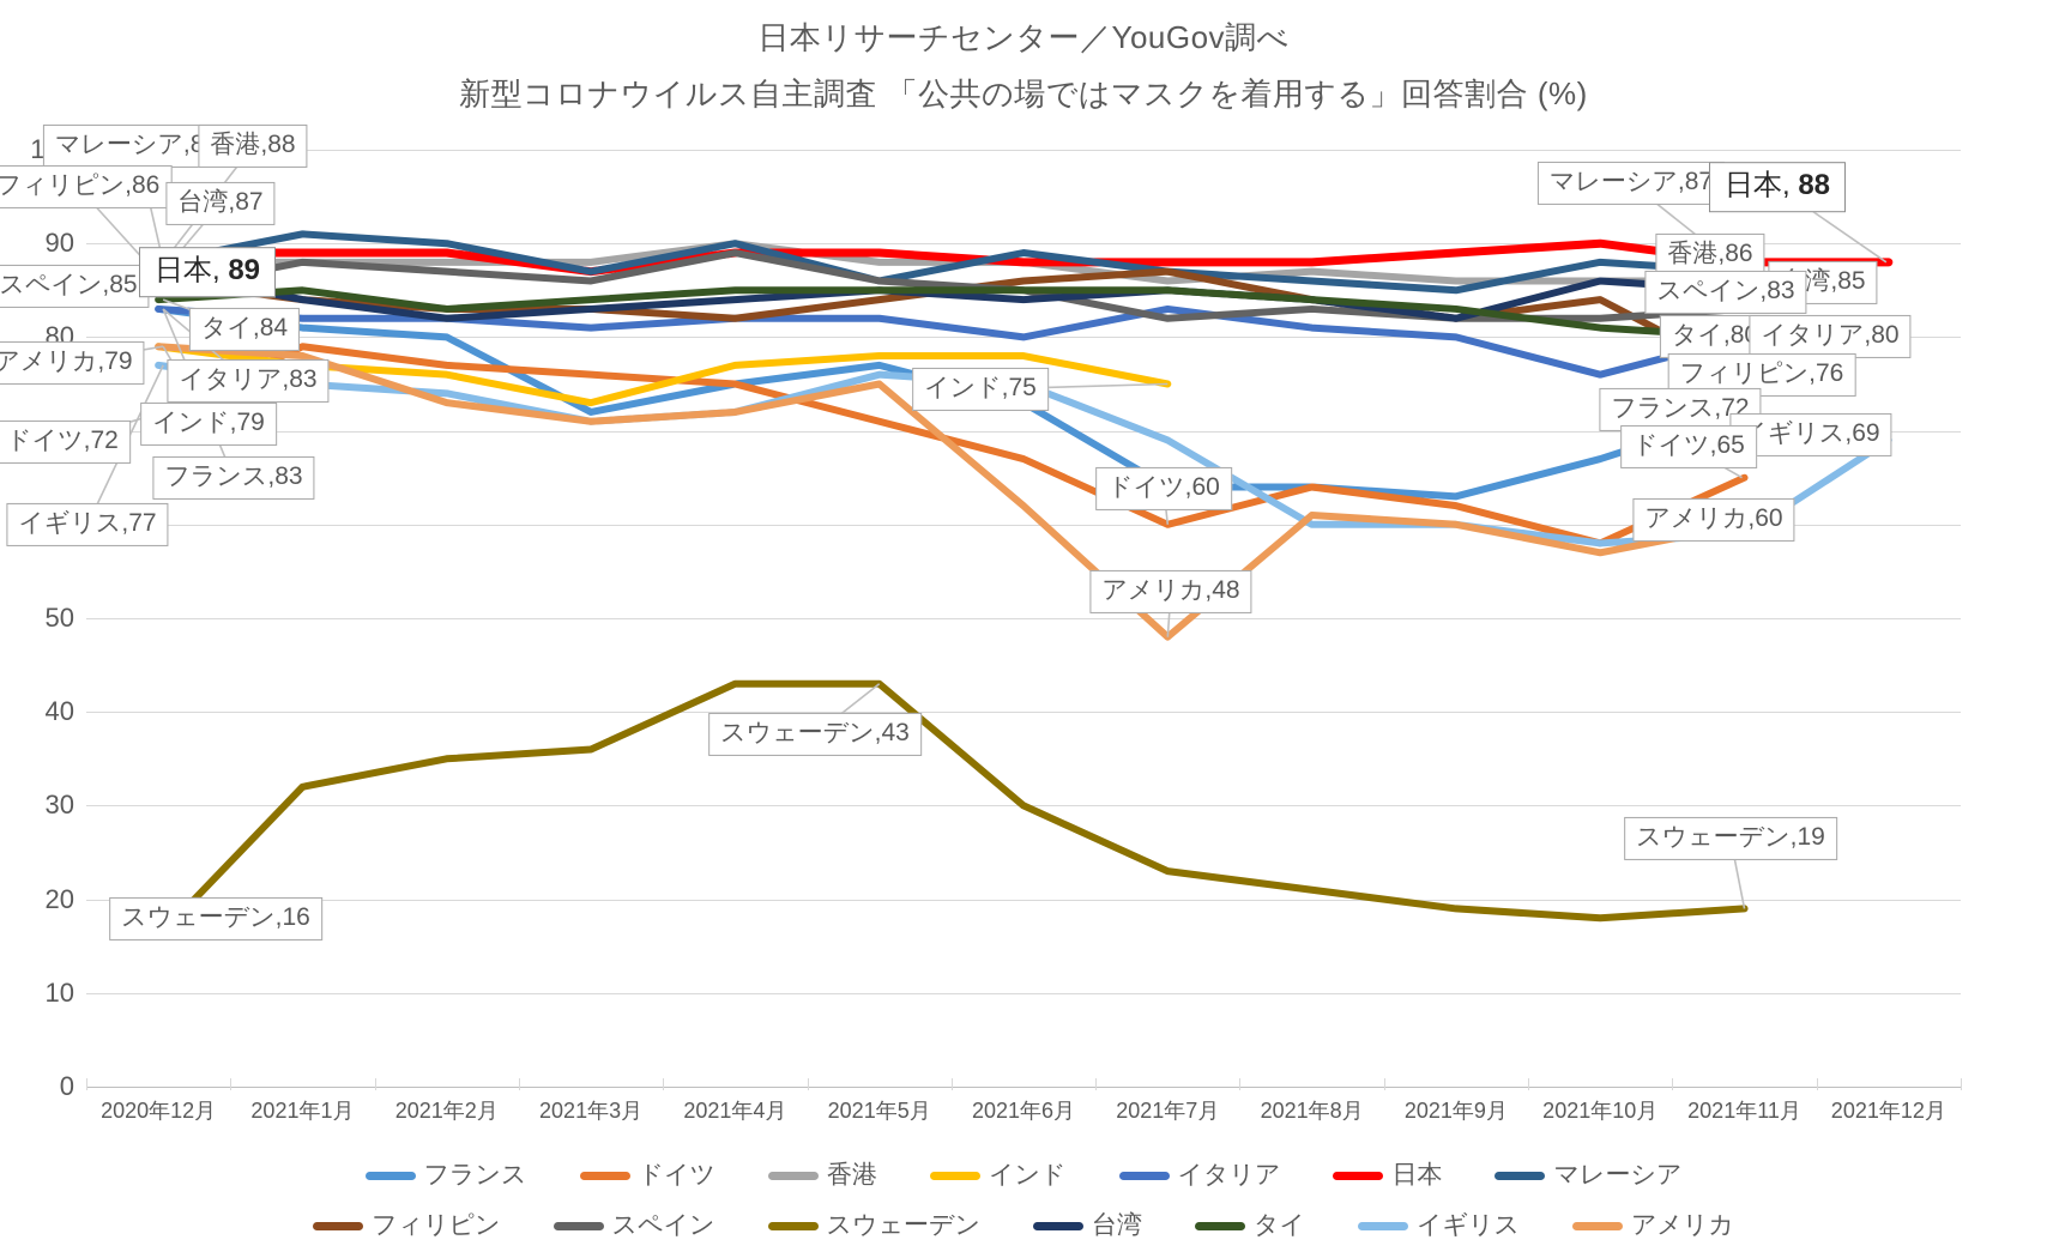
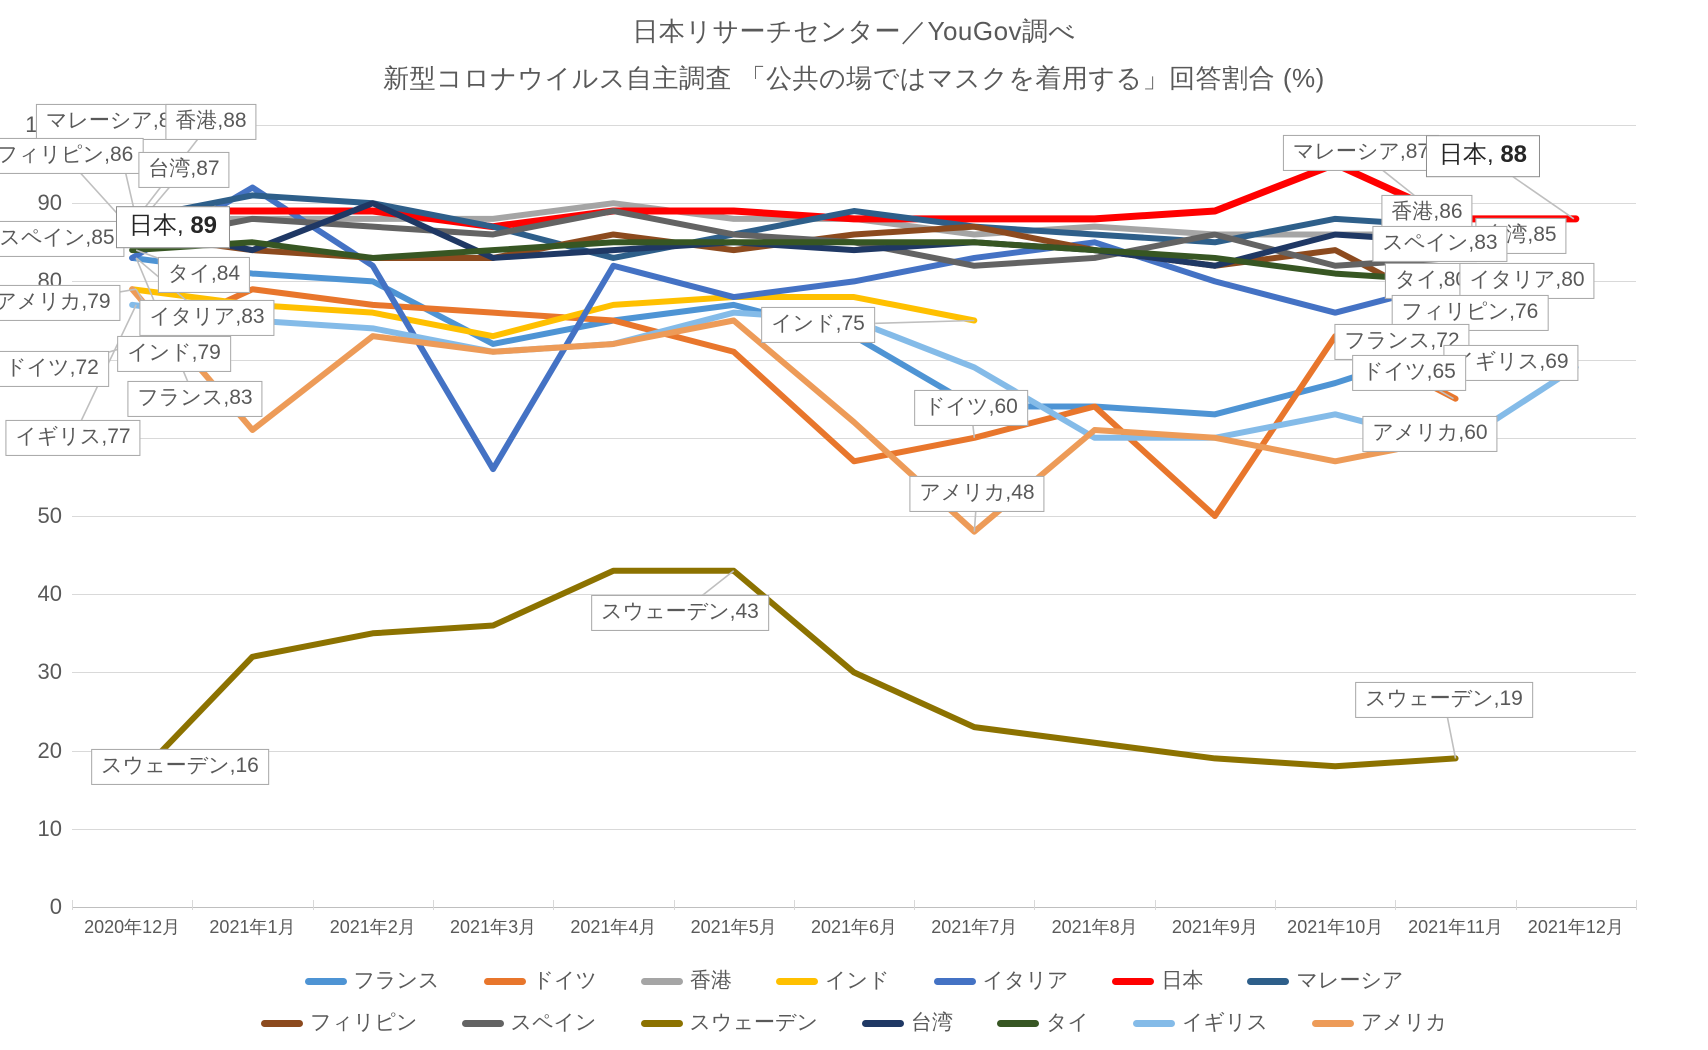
イタリア/2021年1月: 82 -> 92
アメリカ/2021年1月: 78 -> 61
台湾/2021年2月: 82 -> 90
イタリア/2021年3月: 81 -> 56
マレーシア/2021年4月: 90 -> 83
フィリピン/2021年4月: 82 -> 86
イタリア/2021年5月: 82 -> 78
ドイツ/2021年6月: 67 -> 57
イタリア/2021年8月: 81 -> 85
ドイツ/2021年9月: 62 -> 50
スペイン/2021年9月: 82 -> 86
ドイツ/2021年10月: 58 -> 73
日本/2021年10月: 90 -> 95
イギリス/2021年10月: 58 -> 63
